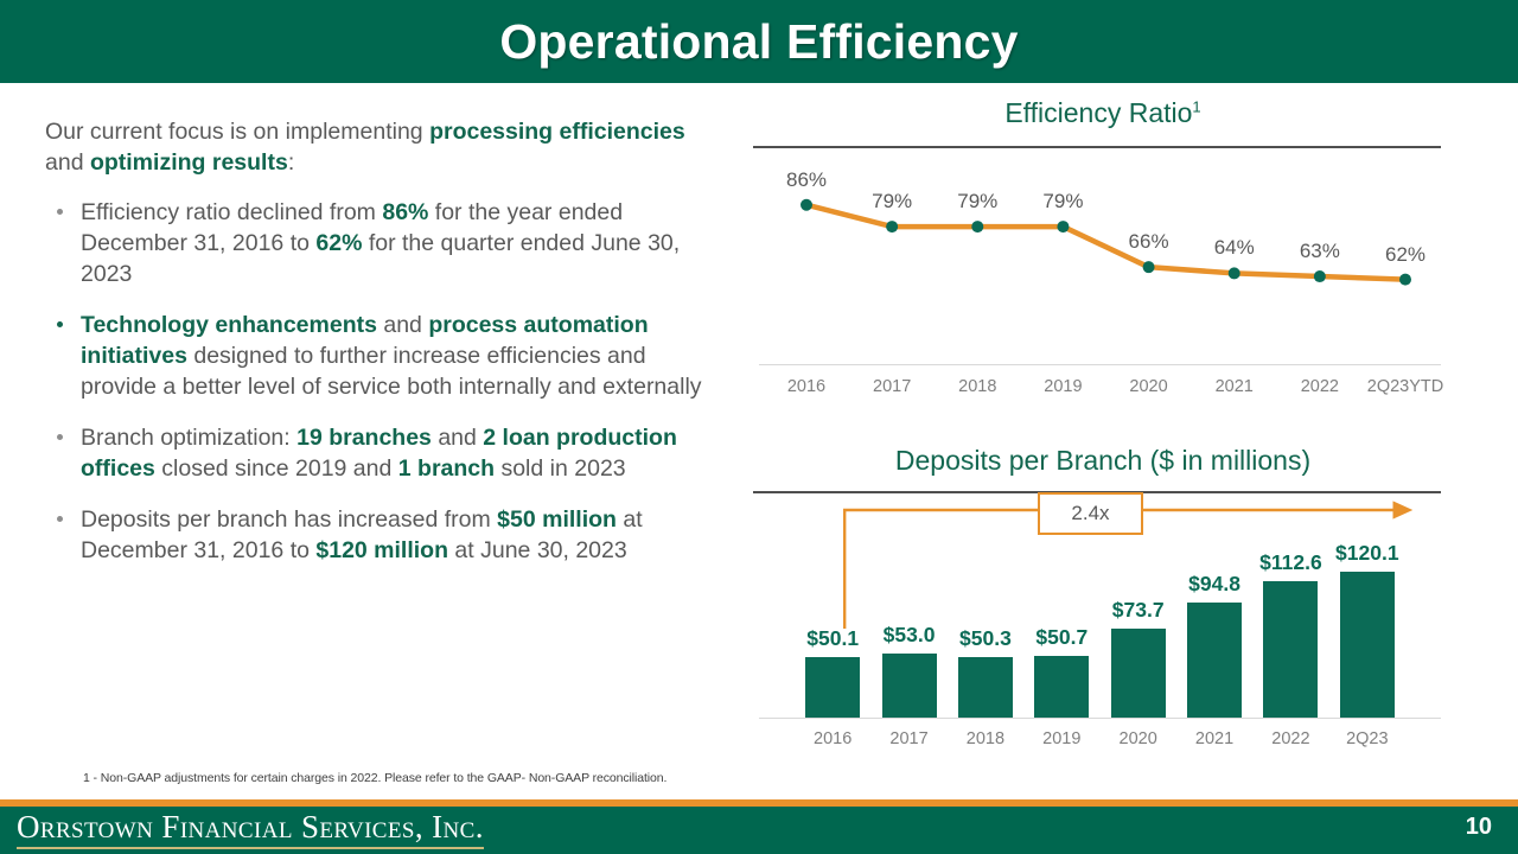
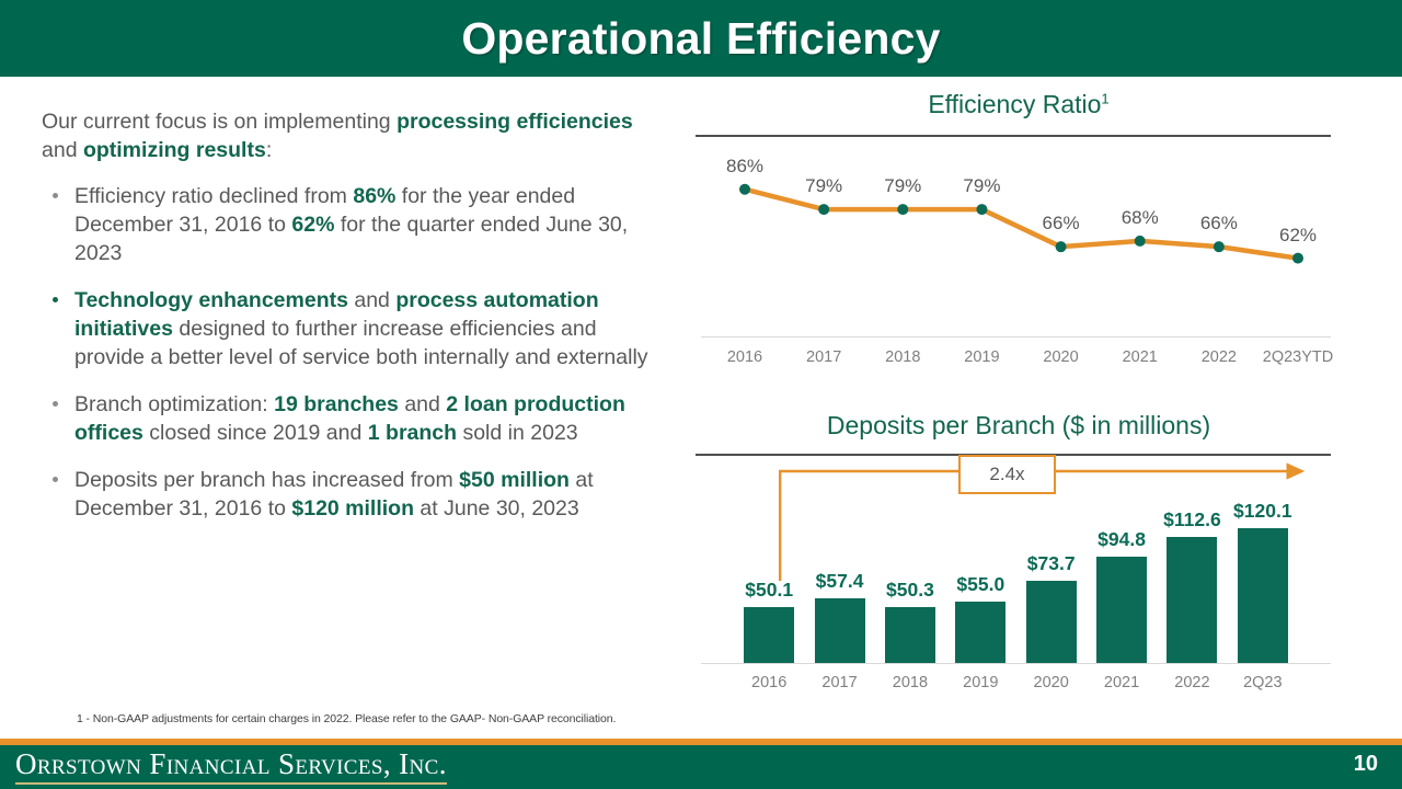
Efficiency Ratio/2021: 64% -> 68%
Efficiency Ratio/2022: 63% -> 66%
Deposits per Branch ($ in millions)/2017: $53.0 -> $57.4
Deposits per Branch ($ in millions)/2019: $50.7 -> $55.0
